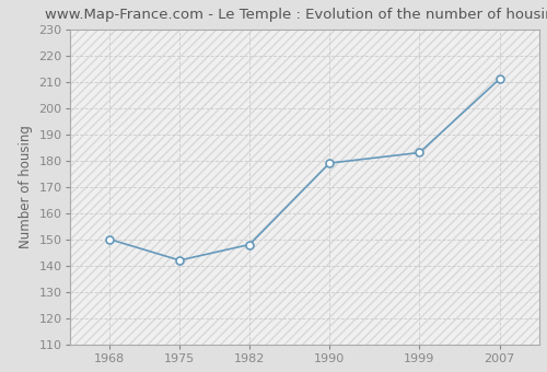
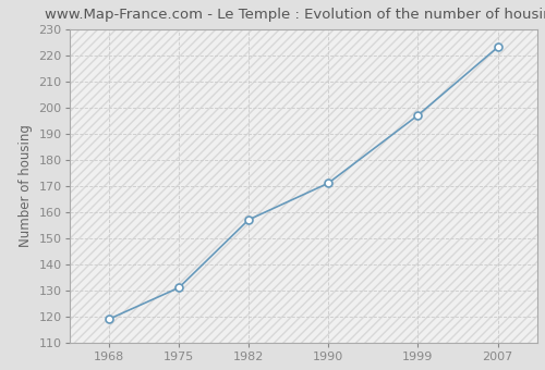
1968: 150 -> 119
1975: 142 -> 131
1982: 148 -> 157
1990: 179 -> 171
1999: 183 -> 197
2007: 211 -> 223
